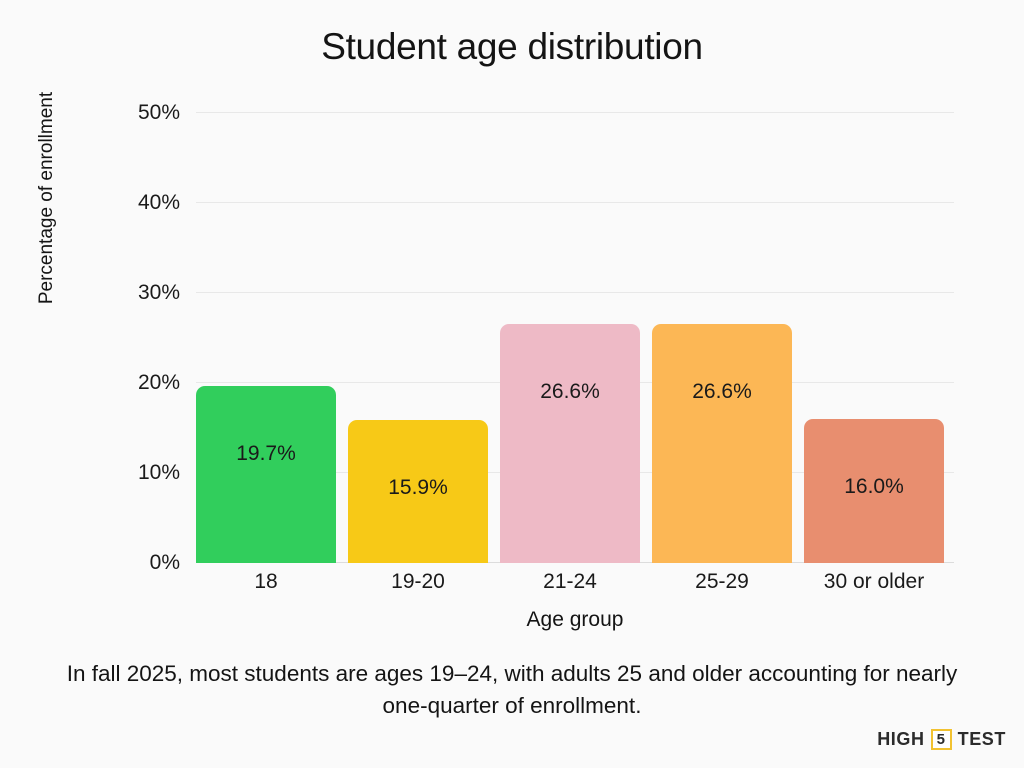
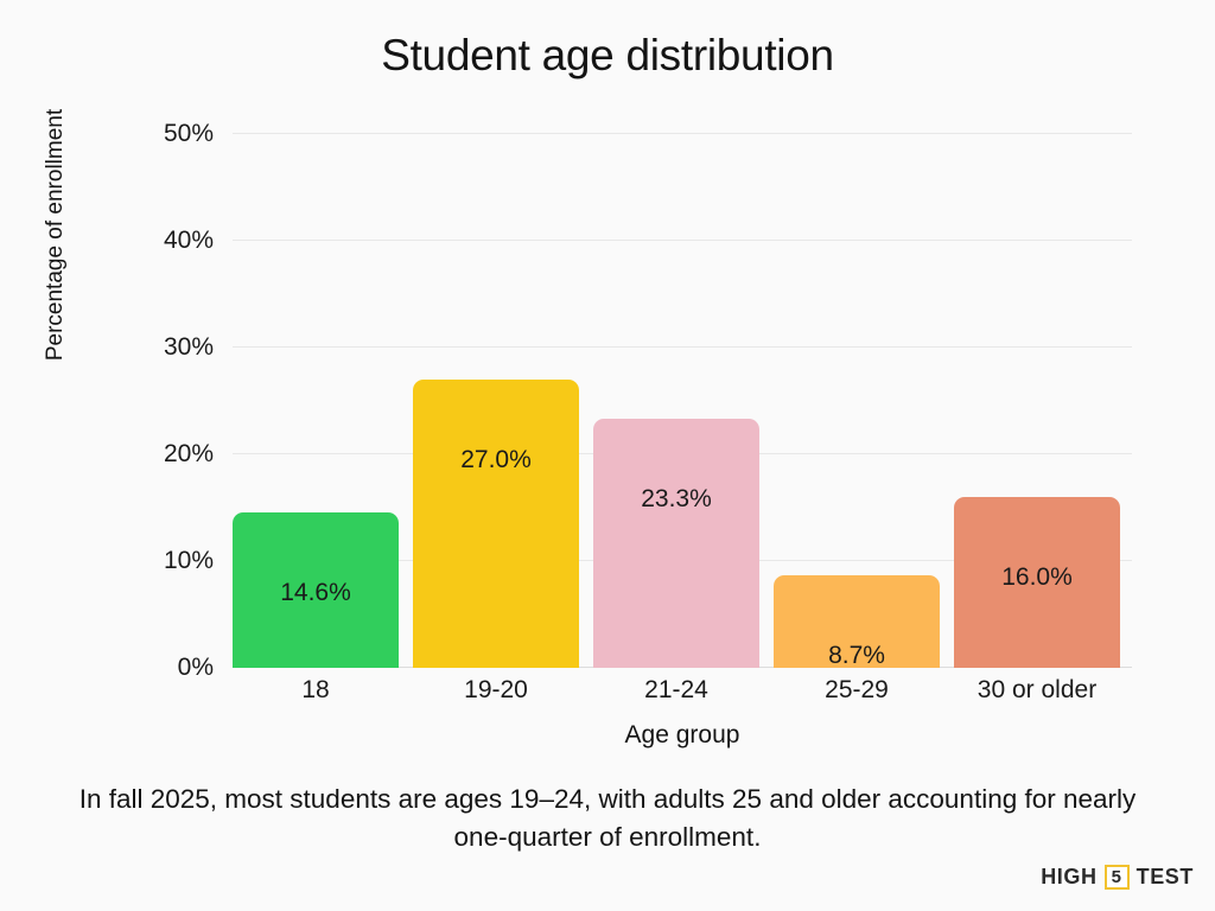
18: 19.7% -> 14.6%
19-20: 15.9% -> 27.0%
21-24: 26.6% -> 23.3%
25-29: 26.6% -> 8.7%
